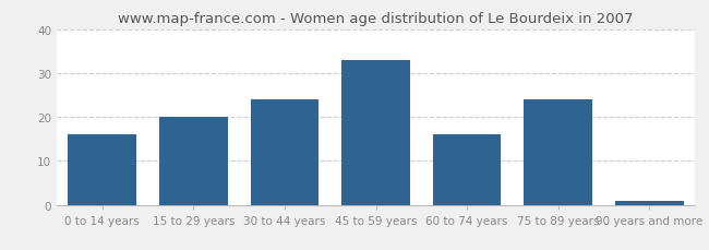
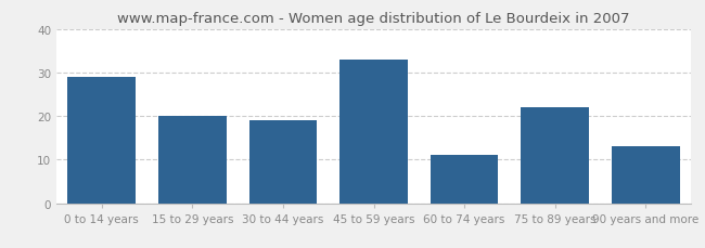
0 to 14 years: 16 -> 29
30 to 44 years: 24 -> 19
60 to 74 years: 16 -> 11
75 to 89 years: 24 -> 22
90 years and more: 1 -> 13
